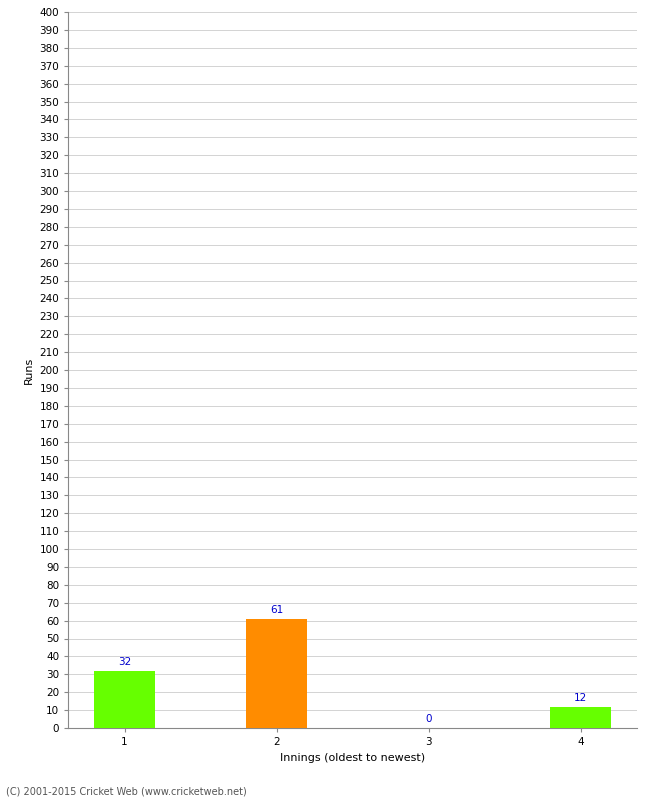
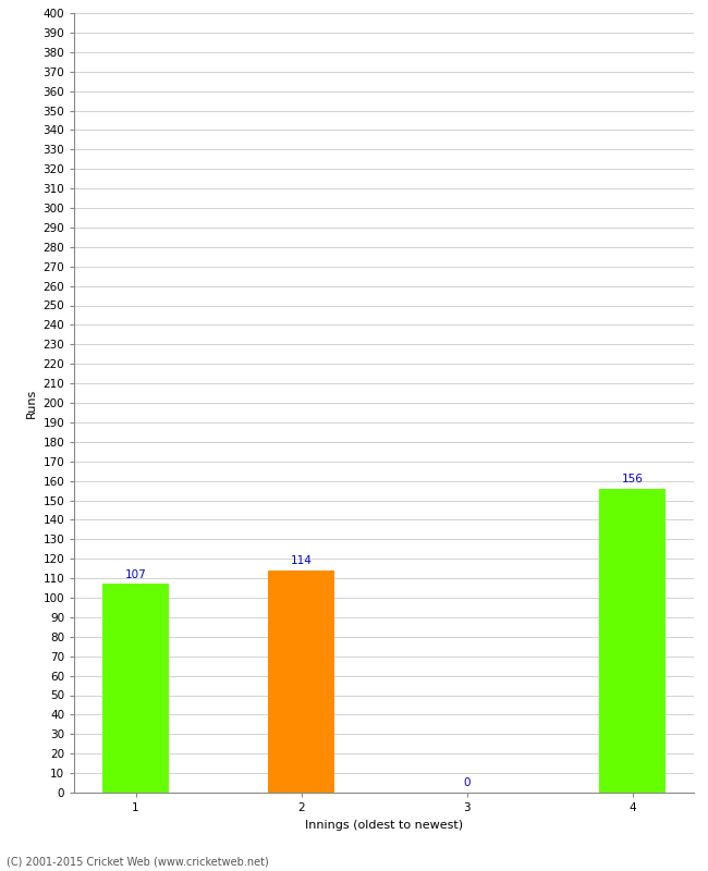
1: 32 -> 107
2: 61 -> 114
4: 12 -> 156
